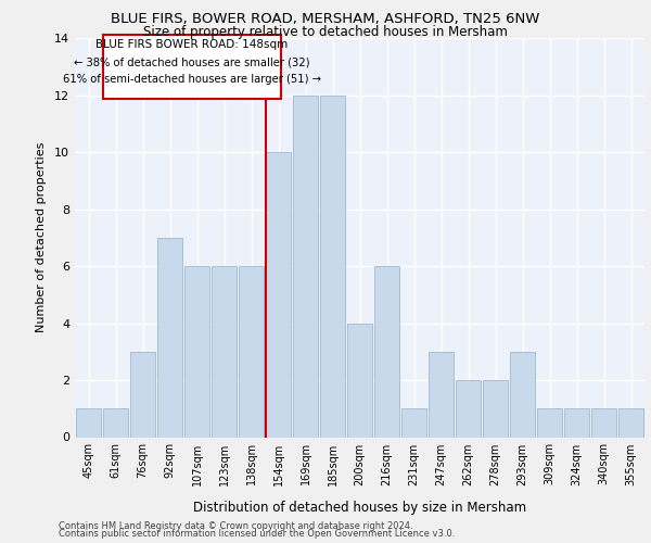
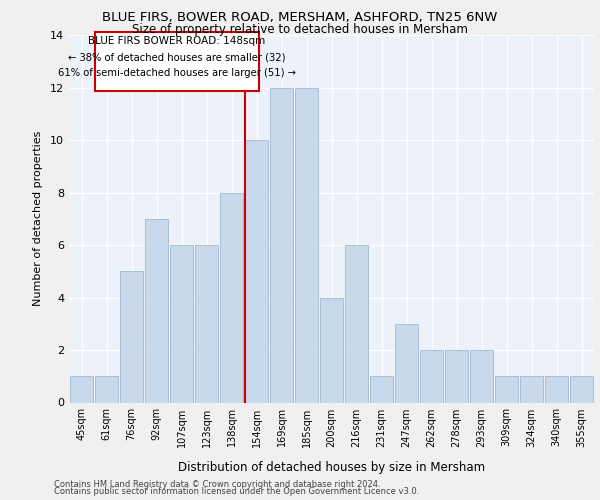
76sqm: 3 -> 5
138sqm: 6 -> 8
293sqm: 3 -> 2
